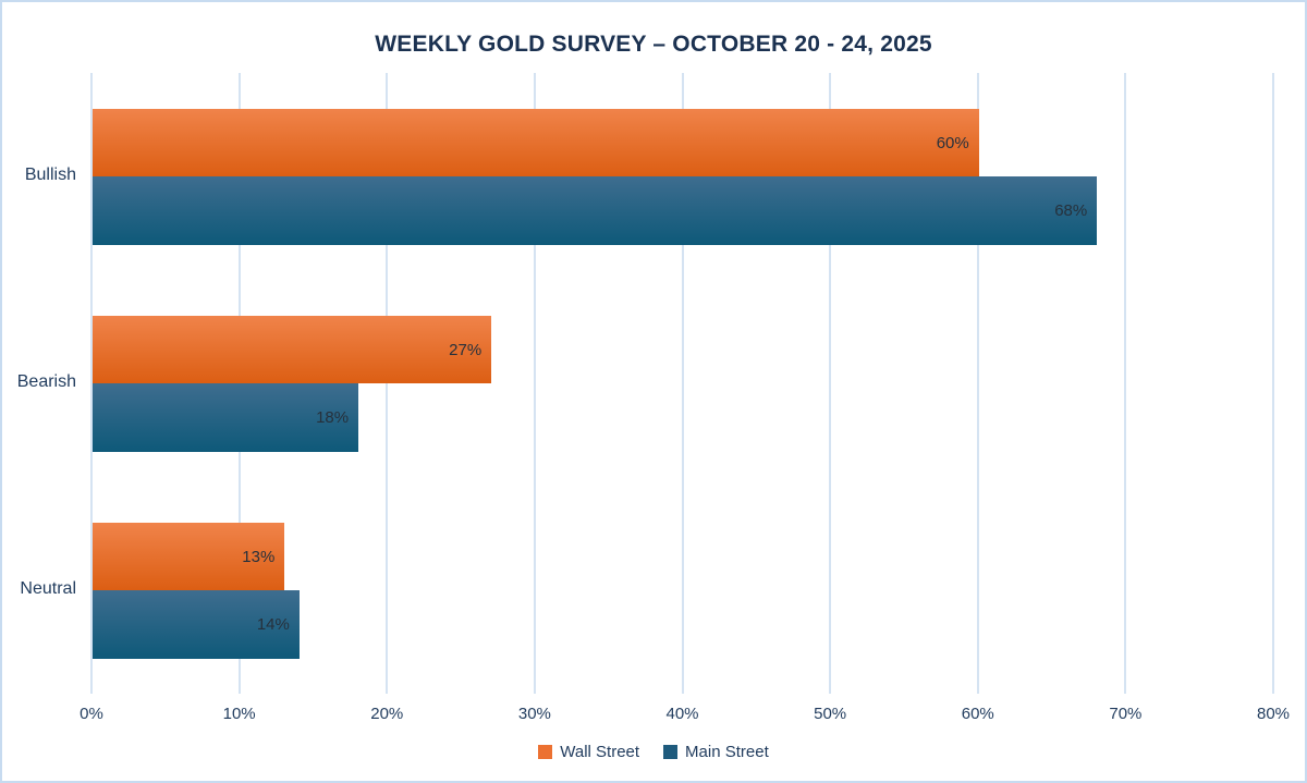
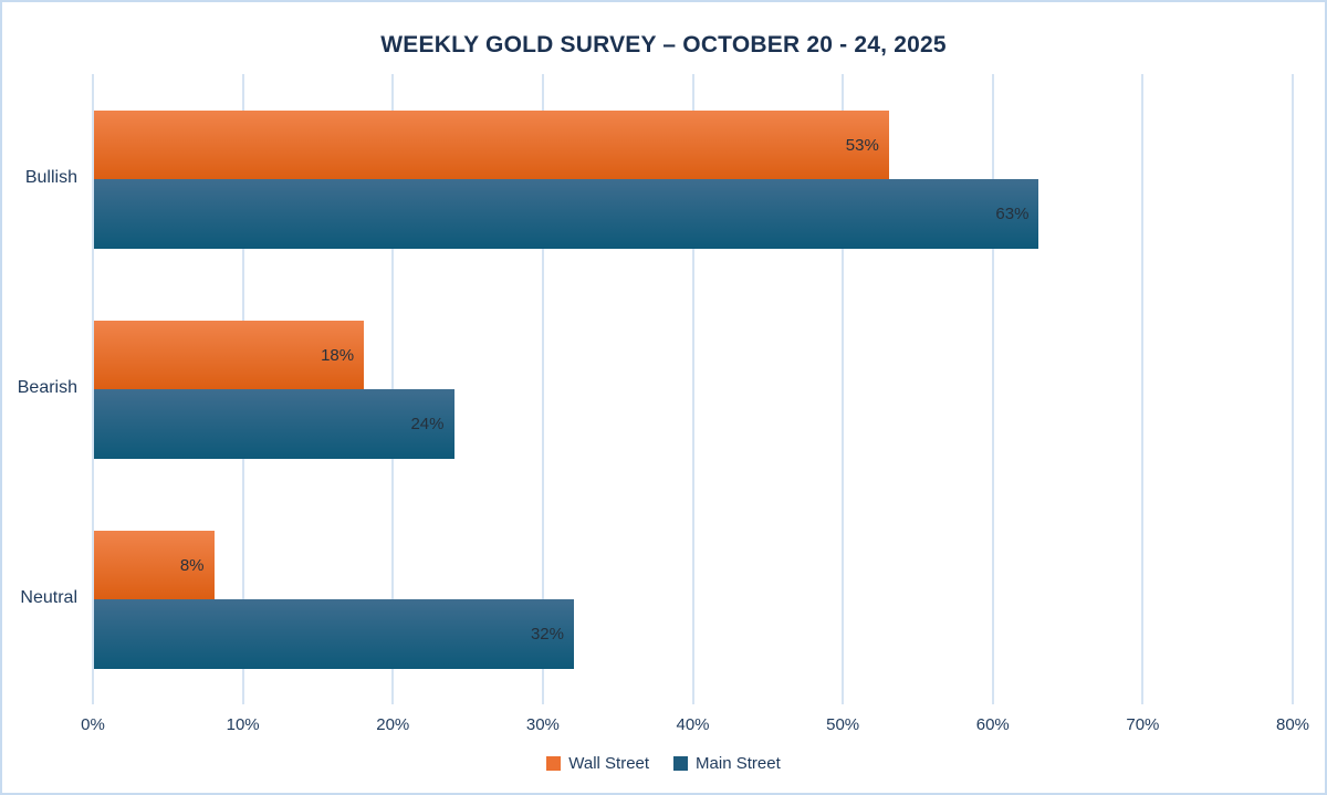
Wall Street/Bullish: 60% -> 53%
Main Street/Bullish: 68% -> 63%
Wall Street/Bearish: 27% -> 18%
Main Street/Bearish: 18% -> 24%
Wall Street/Neutral: 13% -> 8%
Main Street/Neutral: 14% -> 32%
